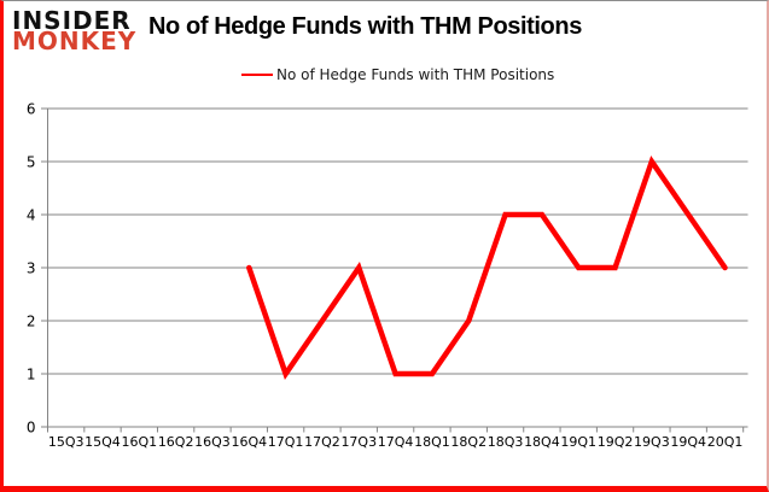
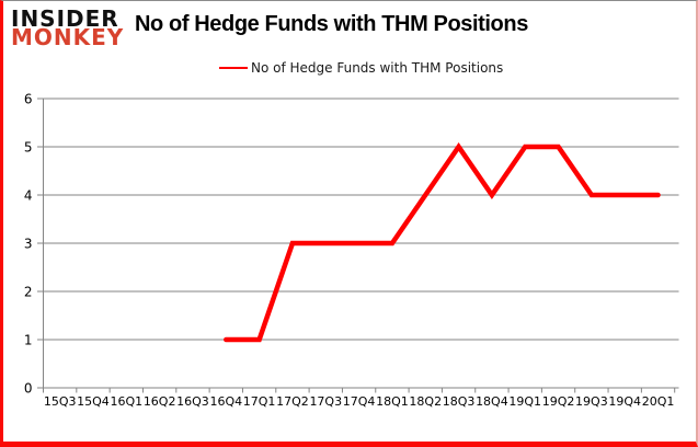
16Q4: 3 -> 1
17Q2: 2 -> 3
17Q4: 1 -> 3
18Q1: 1 -> 3
18Q2: 2 -> 4
18Q3: 4 -> 5
19Q1: 3 -> 5
19Q2: 3 -> 5
19Q3: 5 -> 4
20Q1: 3 -> 4
